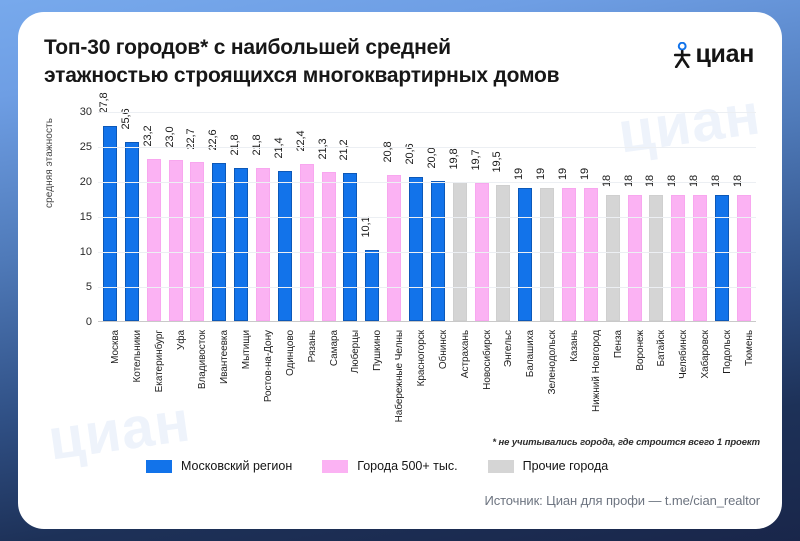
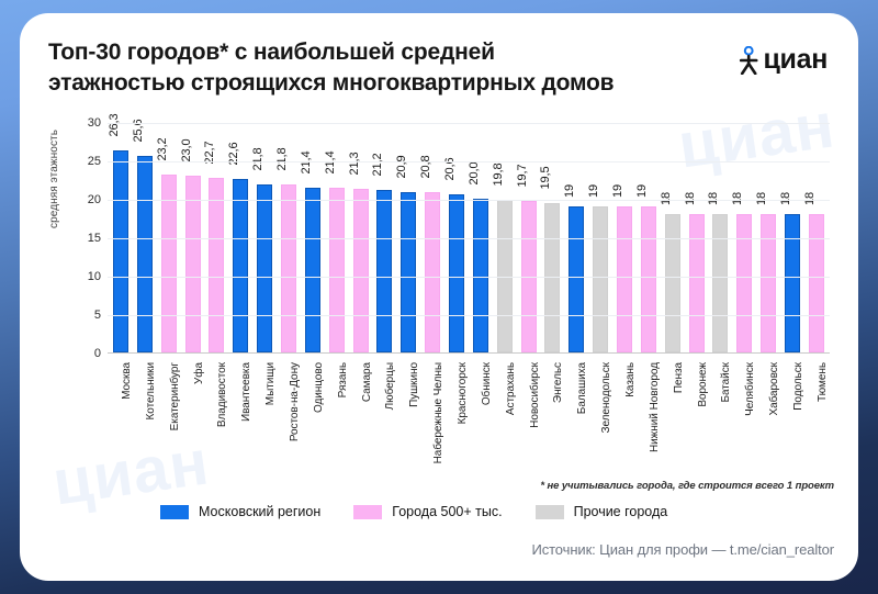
Москва: 27,8 -> 26,3
Рязань: 22,4 -> 21,4
Пушкино: 10,1 -> 20,9
